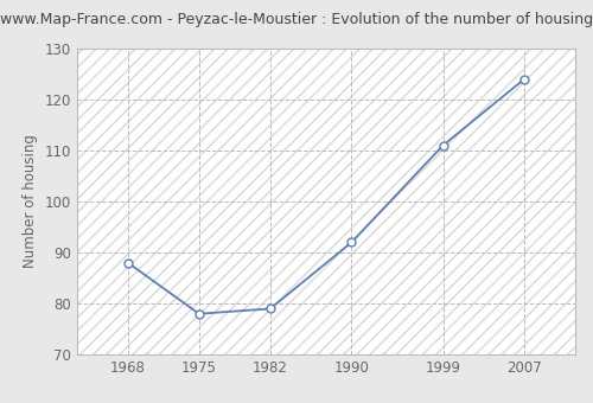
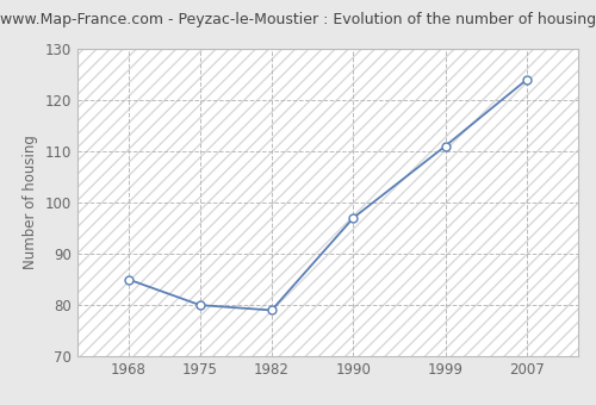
1968: 88 -> 85
1975: 78 -> 80
1990: 92 -> 97
